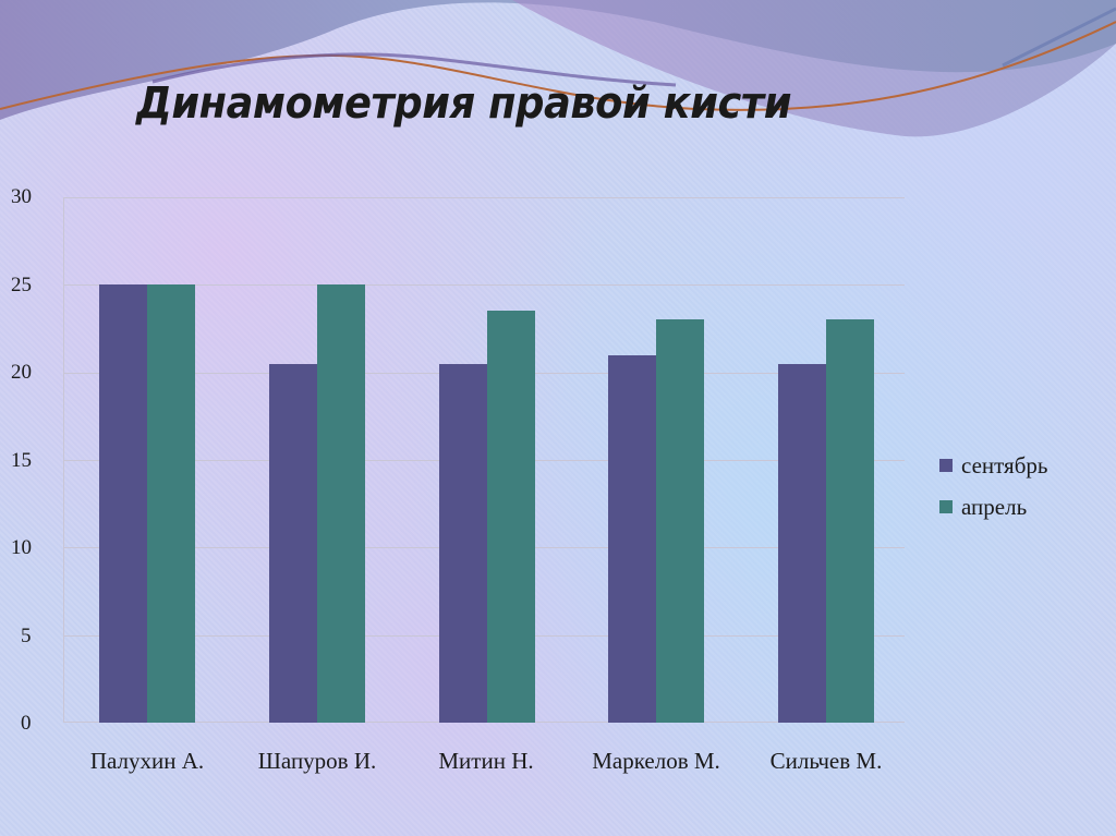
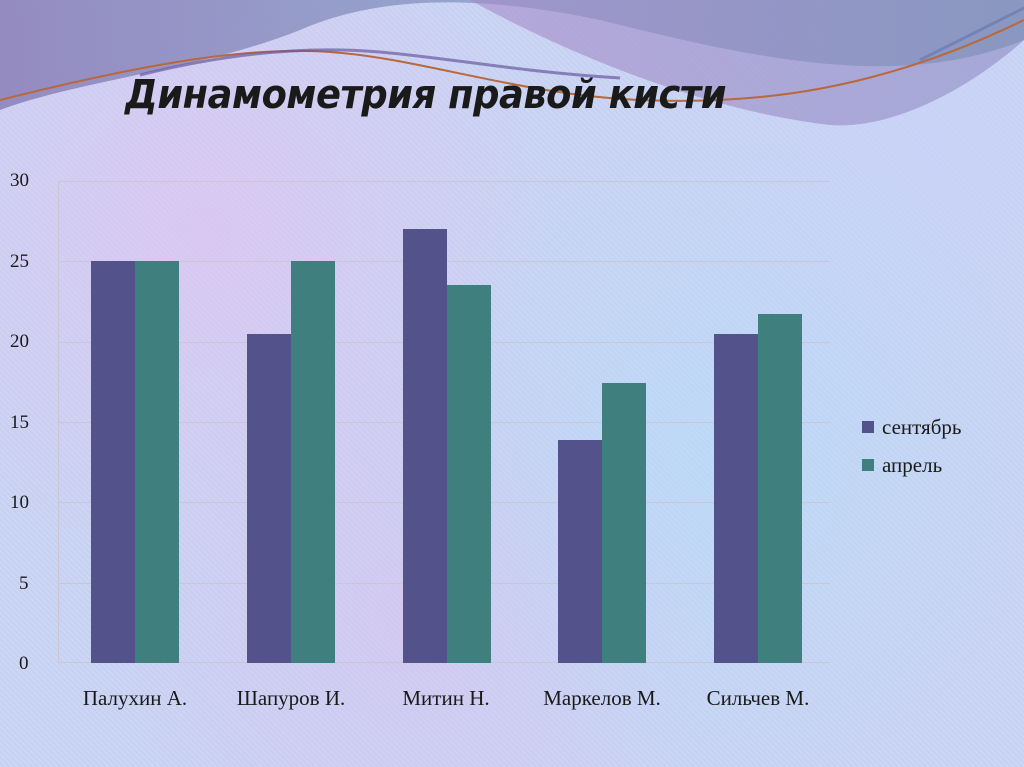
сентябрь/Митин Н.: 20.5 -> 27.0
сентябрь/Маркелов М.: 21.0 -> 13.9
апрель/Маркелов М.: 23.0 -> 17.4
апрель/Сильчев М.: 23.0 -> 21.7
